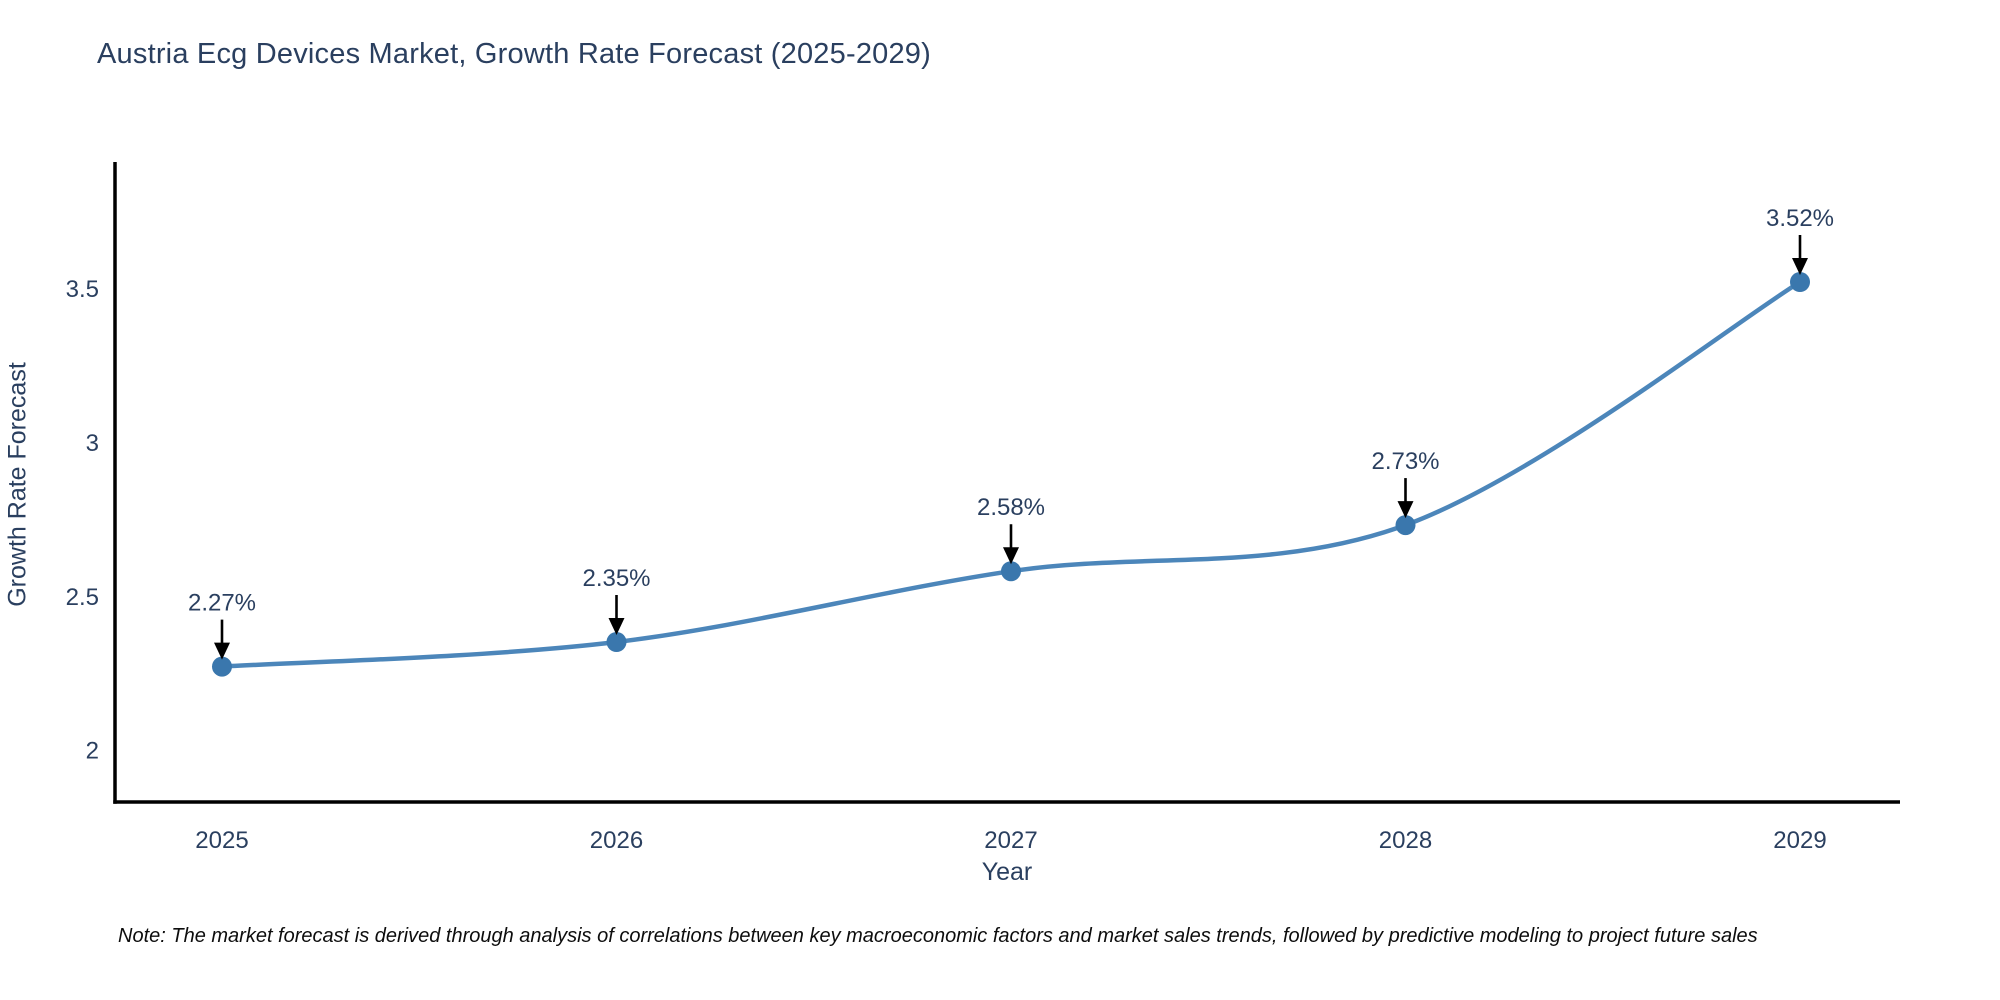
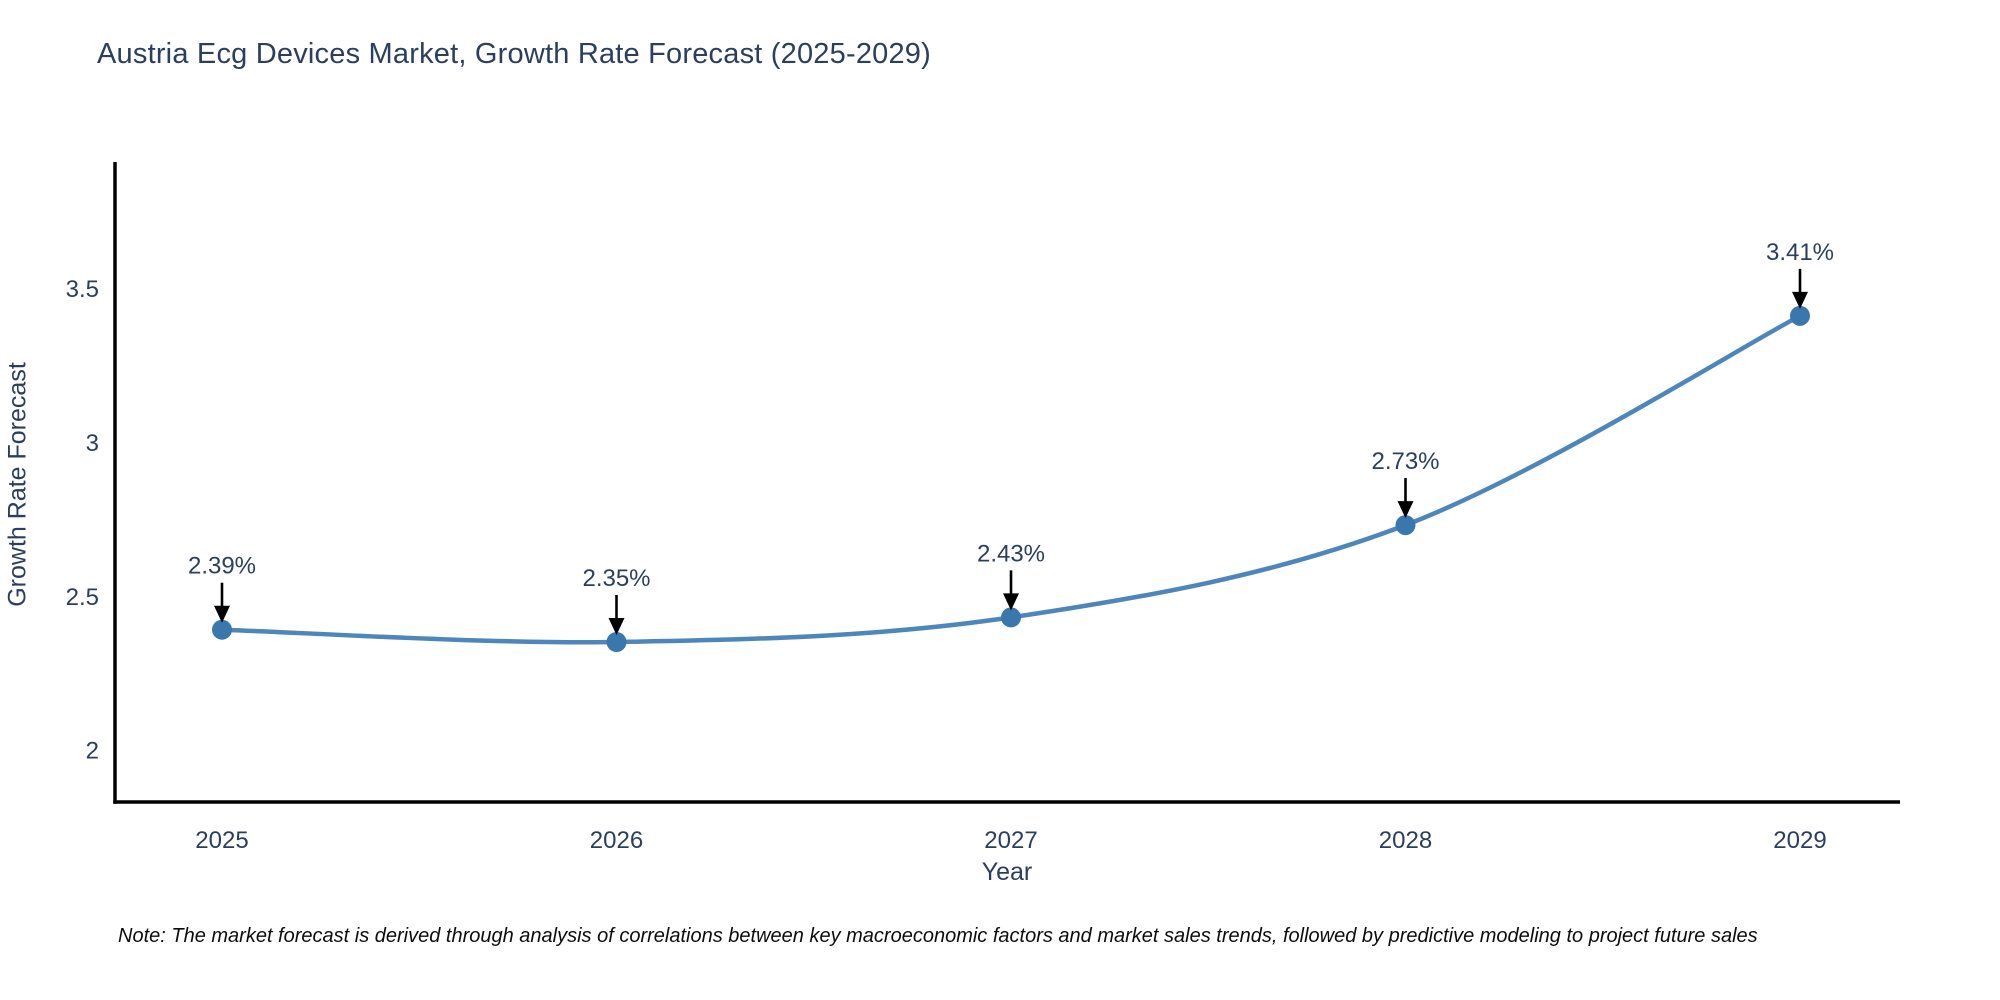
2025: 2.27% -> 2.39%
2027: 2.58% -> 2.43%
2029: 3.52% -> 3.41%
